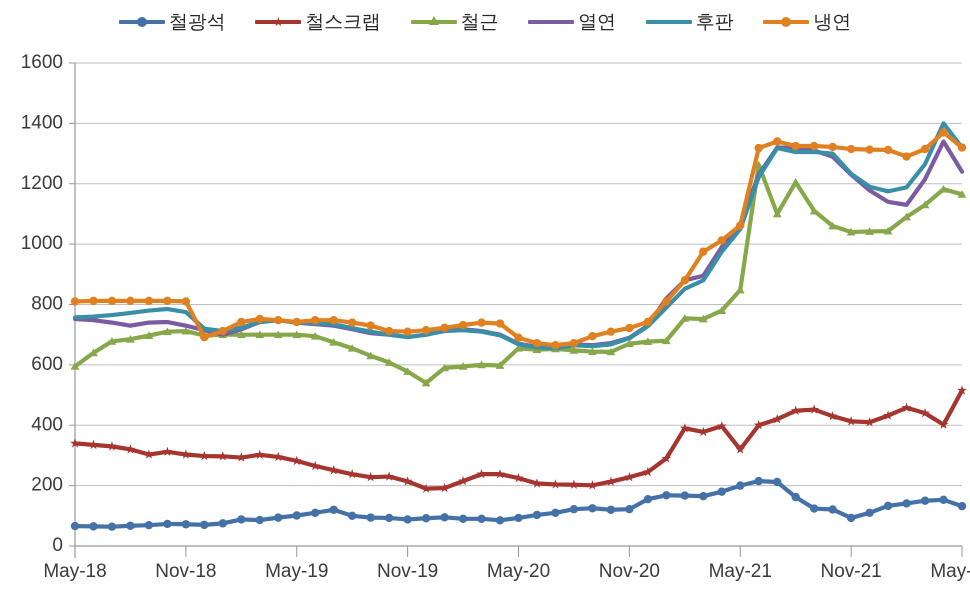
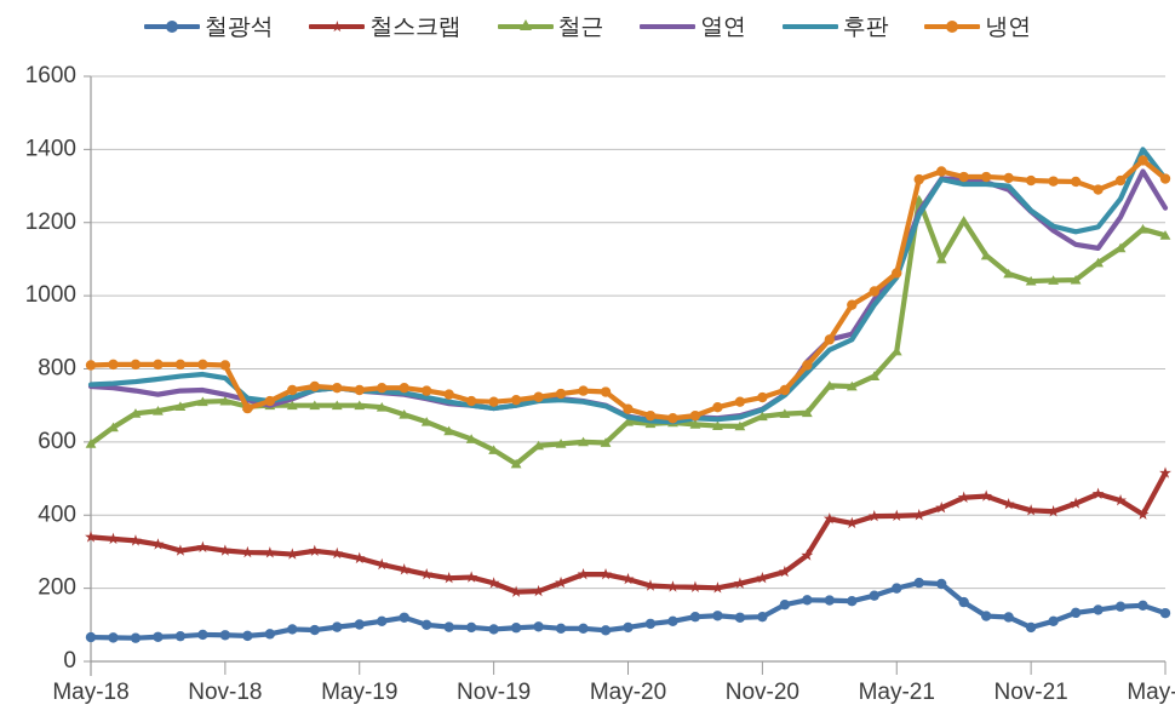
철스크랩/May-21: 320 -> 400
